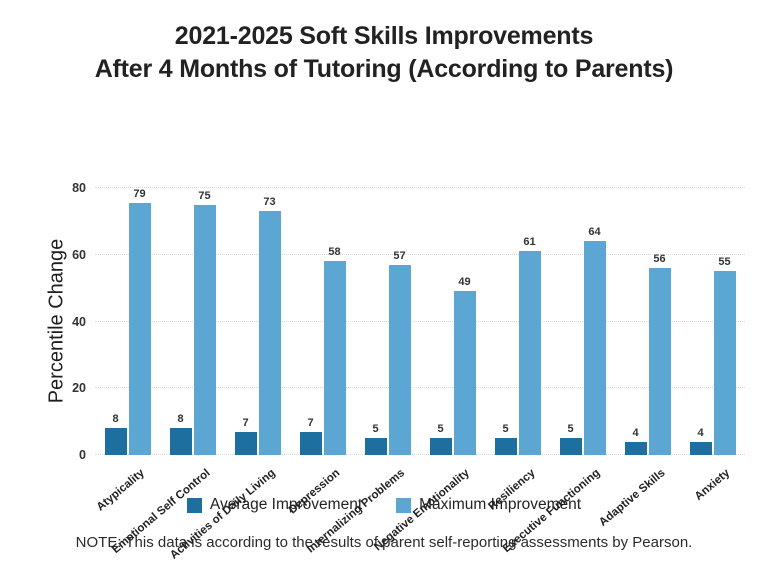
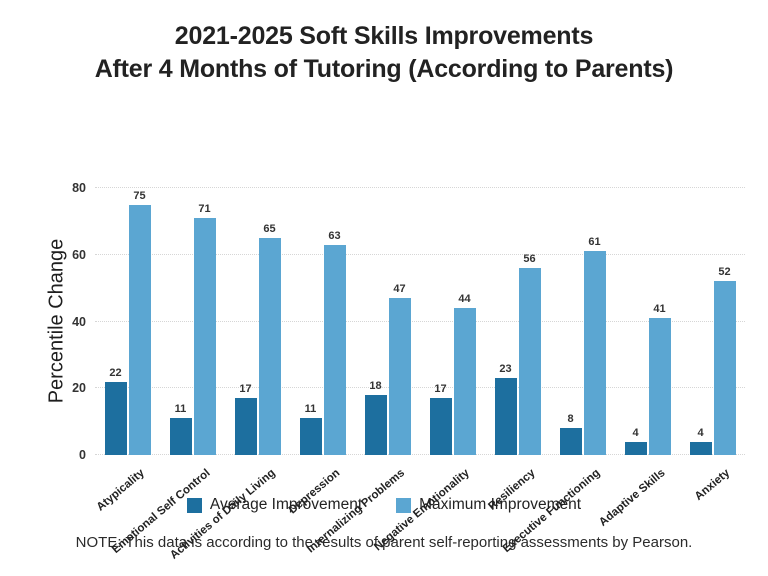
Average Improvement/Atypicality: 8 -> 22
Maximum Improvement/Atypicality: 79 -> 75
Average Improvement/Emotional Self Control: 8 -> 11
Maximum Improvement/Emotional Self Control: 75 -> 71
Average Improvement/Activities of Daily Living: 7 -> 17
Maximum Improvement/Activities of Daily Living: 73 -> 65
Average Improvement/Depression: 7 -> 11
Maximum Improvement/Depression: 58 -> 63
Average Improvement/Internalizing Problems: 5 -> 18
Maximum Improvement/Internalizing Problems: 57 -> 47
Average Improvement/Negative Emotionality: 5 -> 17
Maximum Improvement/Negative Emotionality: 49 -> 44
Average Improvement/Resiliency: 5 -> 23
Maximum Improvement/Resiliency: 61 -> 56
Average Improvement/Executive Functioning: 5 -> 8
Maximum Improvement/Executive Functioning: 64 -> 61
Maximum Improvement/Adaptive Skills: 56 -> 41
Maximum Improvement/Anxiety: 55 -> 52
